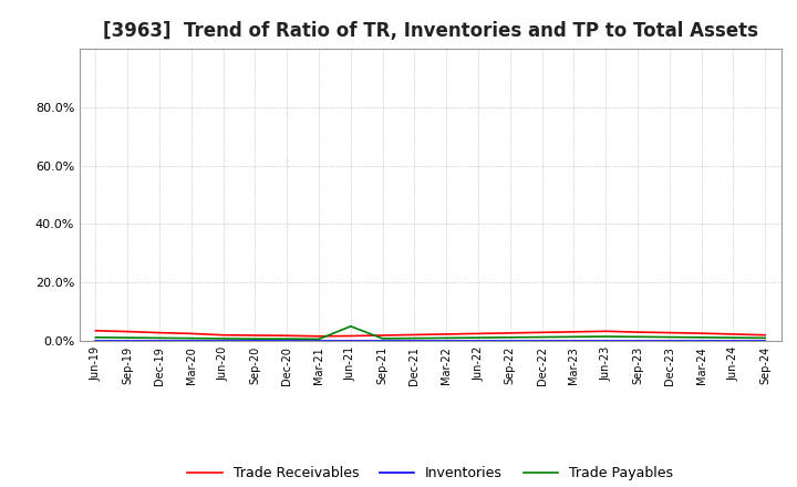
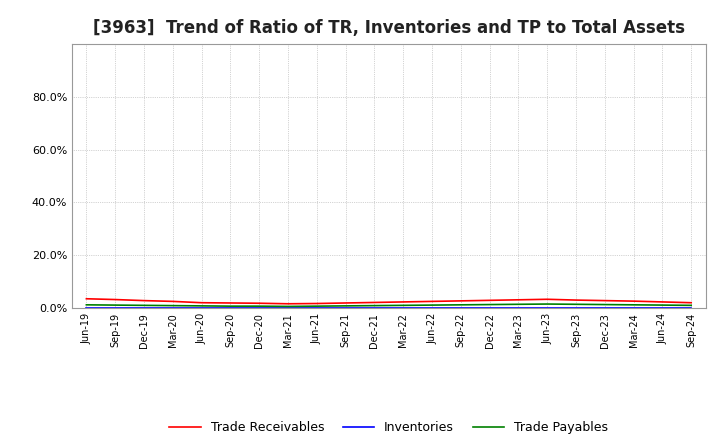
Trade Payables/Jun-21: 5.0% -> 0.7%
